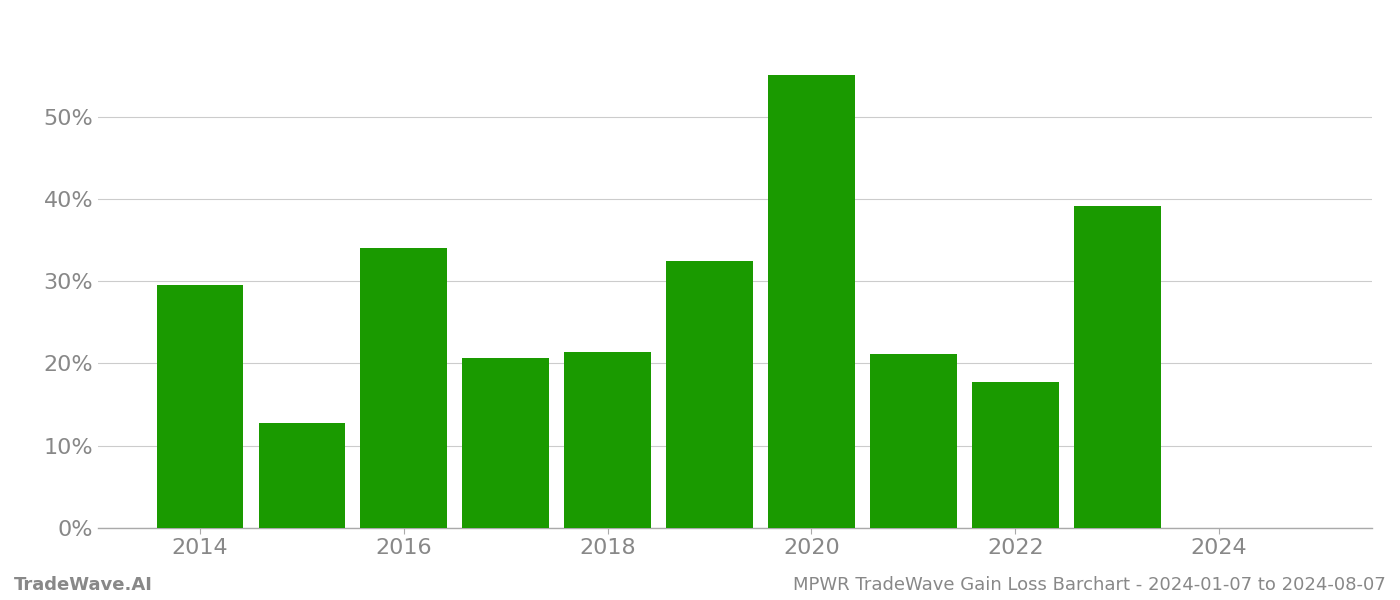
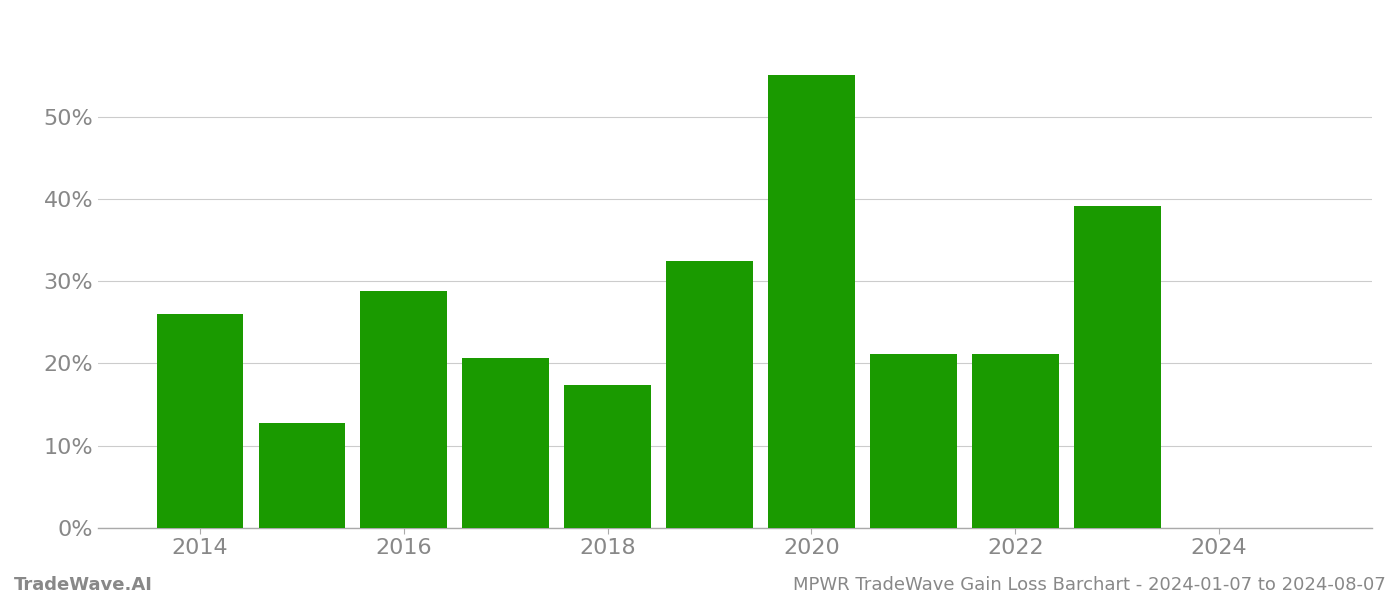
2014: 29.6% -> 26.0%
2016: 34.0% -> 28.8%
2018: 21.4% -> 17.4%
2022: 17.8% -> 21.1%
